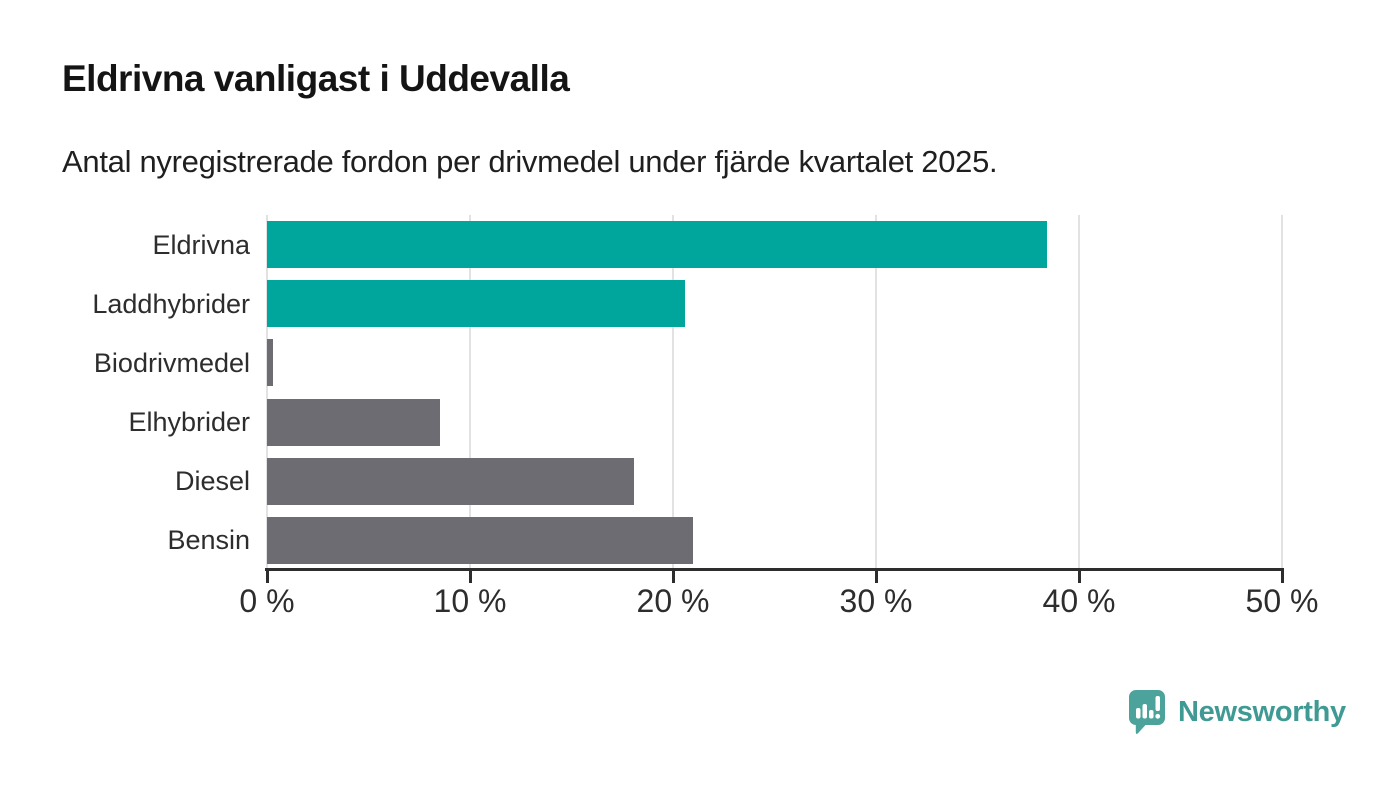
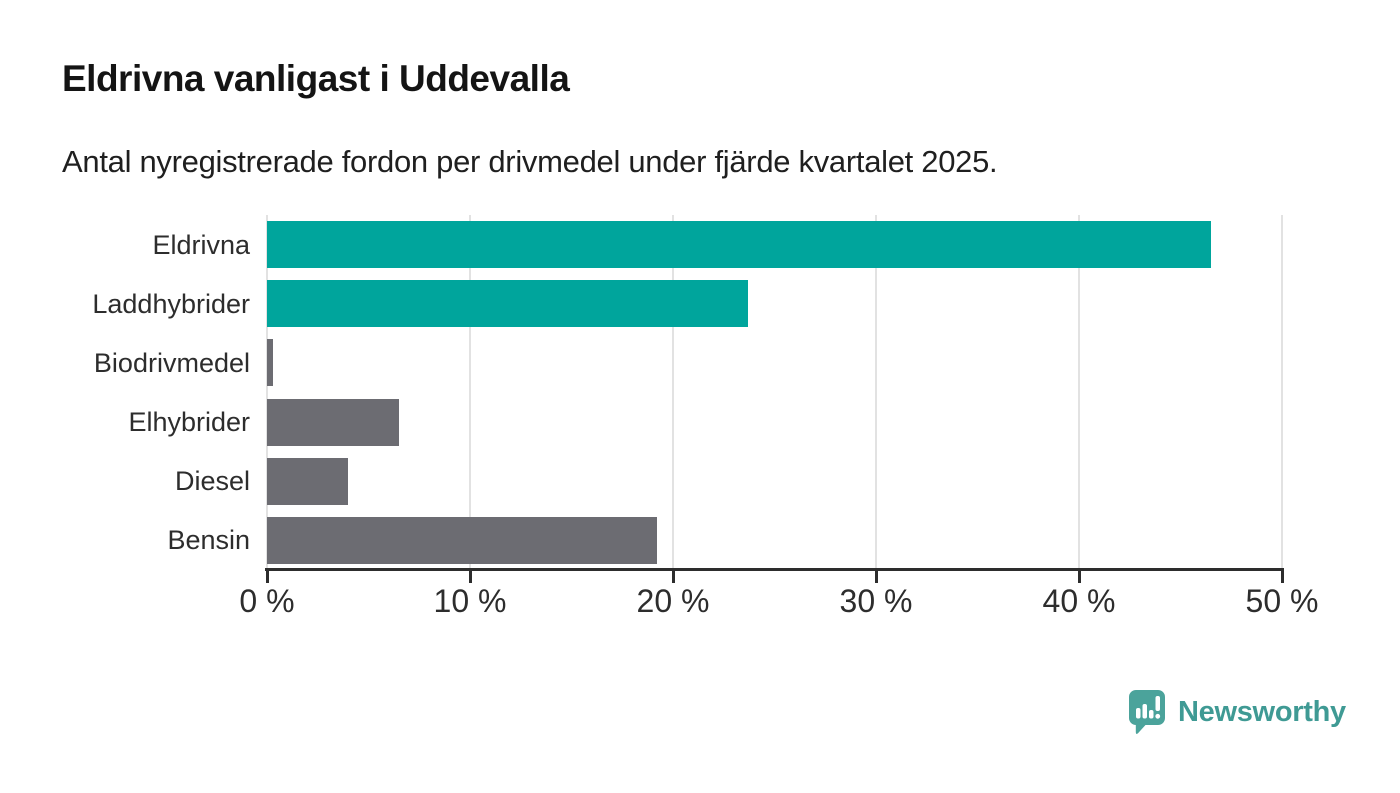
Eldrivna: 38.4% -> 46.5%
Laddhybrider: 20.6% -> 23.7%
Elhybrider: 8.5% -> 6.5%
Diesel: 18.1% -> 4.0%
Bensin: 21.0% -> 19.2%
